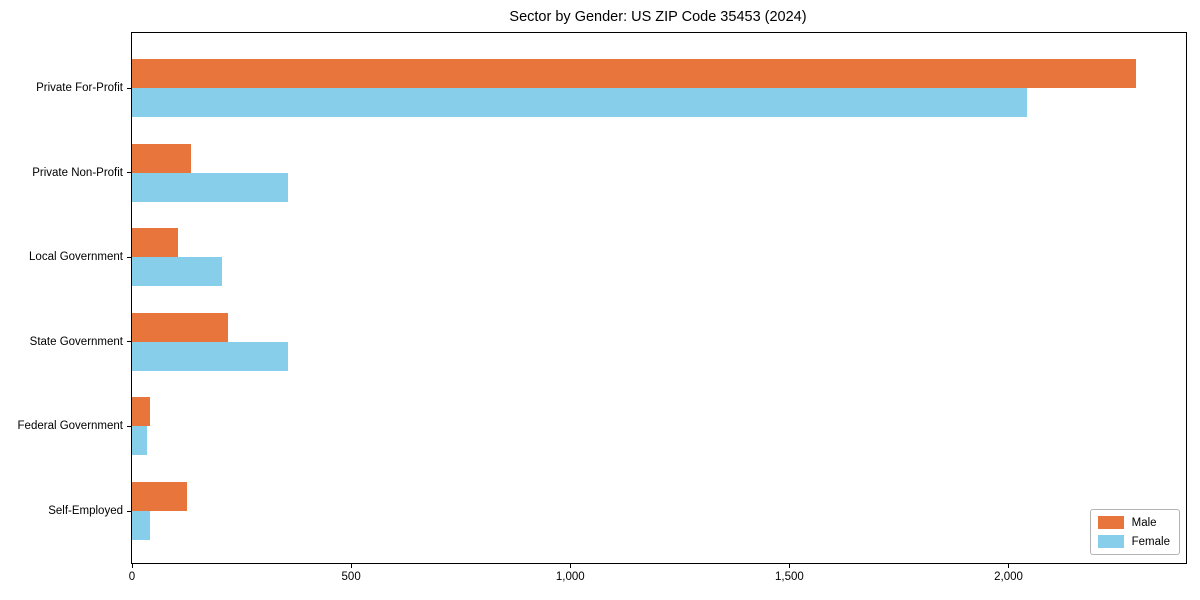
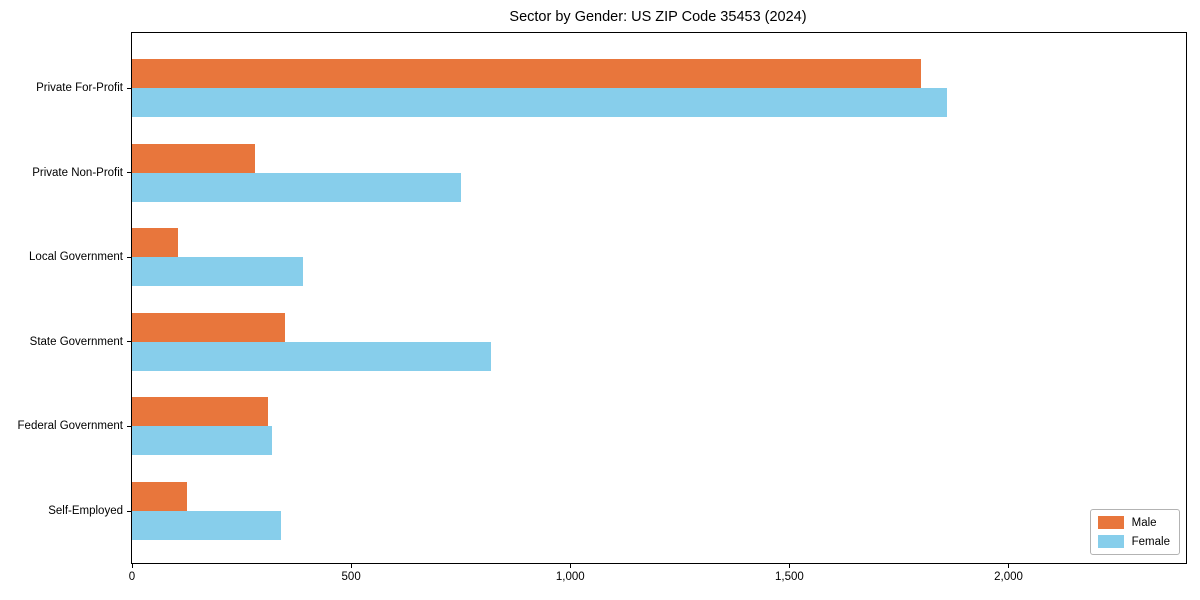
Male/Private For-Profit: 2290 -> 1800
Female/Private For-Profit: 2040 -> 1860
Male/Private Non-Profit: 140 -> 280
Female/Private Non-Profit: 360 -> 750
Female/Local Government: 200 -> 390
Male/State Government: 220 -> 350
Female/State Government: 360 -> 820
Male/Federal Government: 40 -> 310
Female/Federal Government: 40 -> 320
Female/Self-Employed: 40 -> 340
